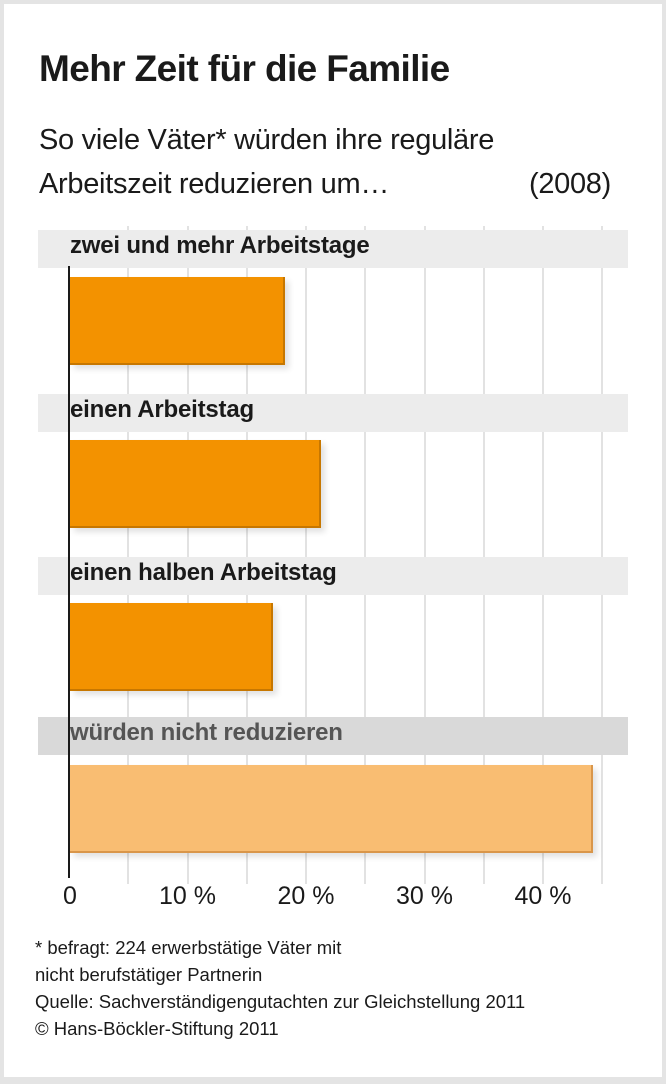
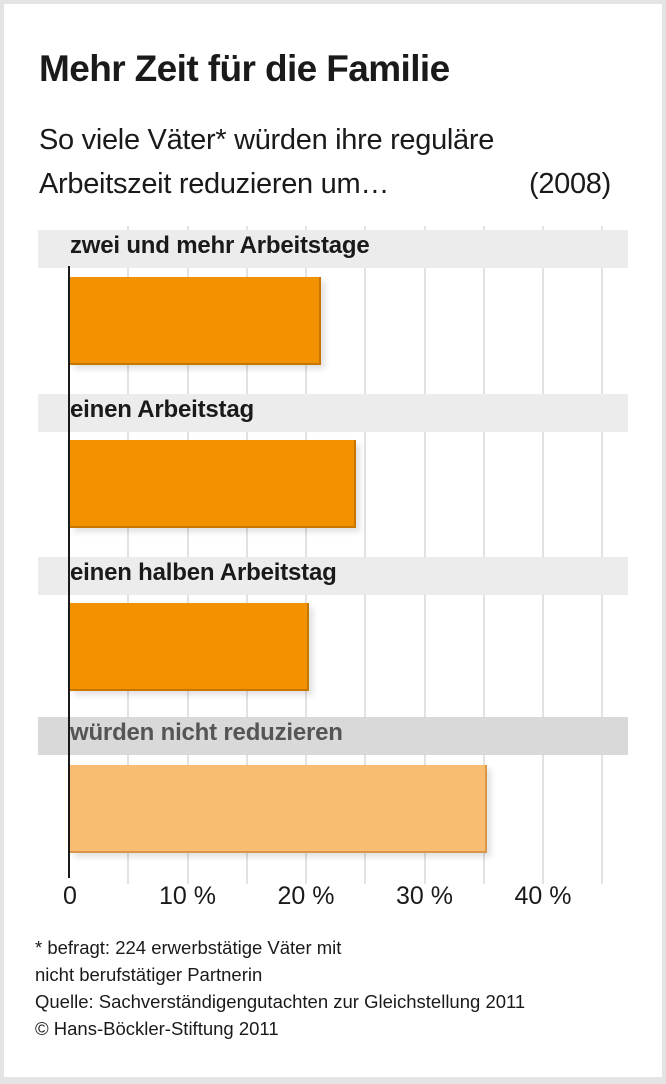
zwei und mehr Arbeitstage: 18% -> 21%
einen Arbeitstag: 21% -> 24%
einen halben Arbeitstag: 17% -> 20%
würden nicht reduzieren: 44% -> 35%
